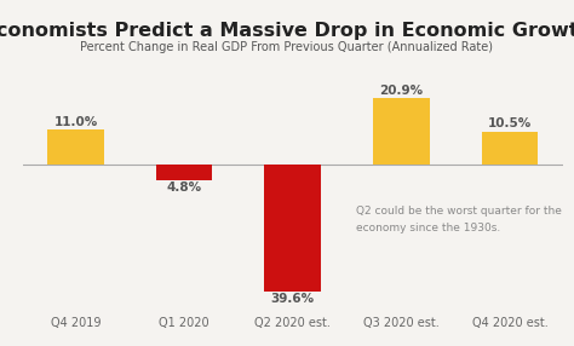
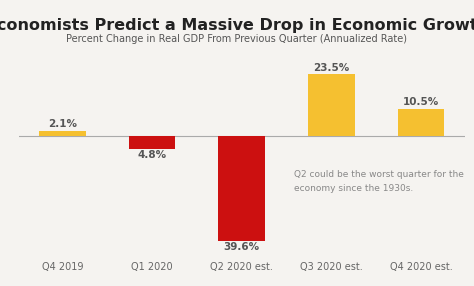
Q4 2019: 11.0% -> 2.1%
Q3 2020 est.: 20.9% -> 23.5%
